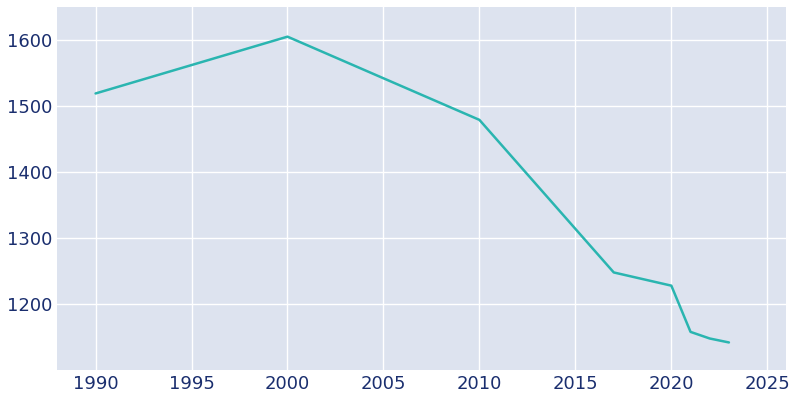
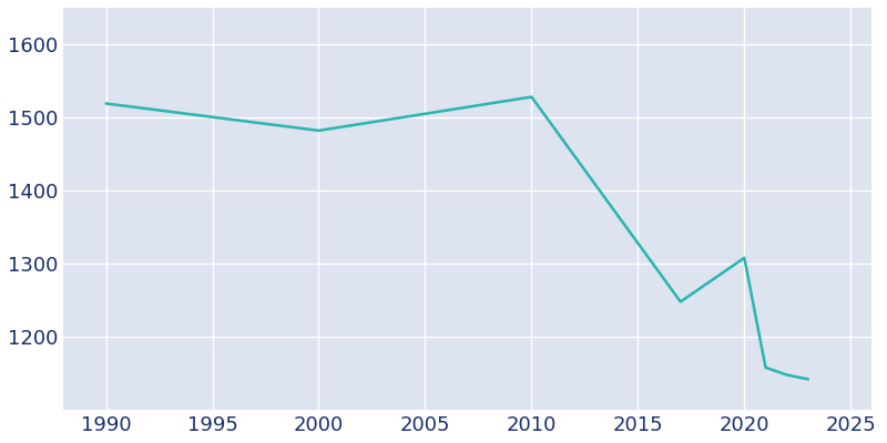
2000: 1605 -> 1482
2010: 1479 -> 1528
2020: 1228 -> 1308
